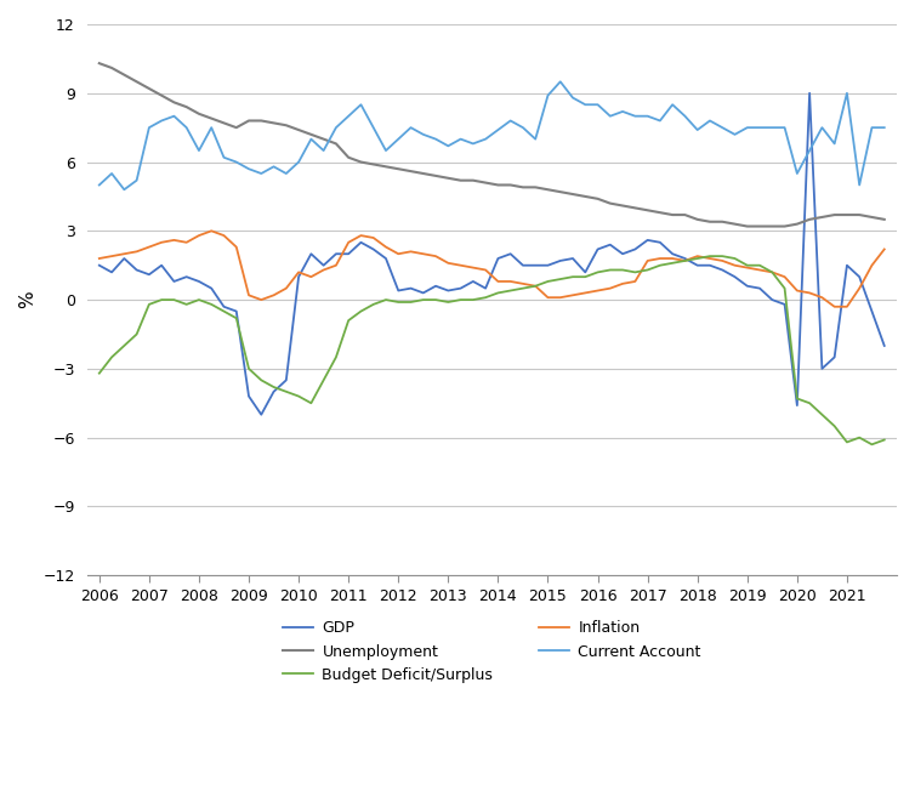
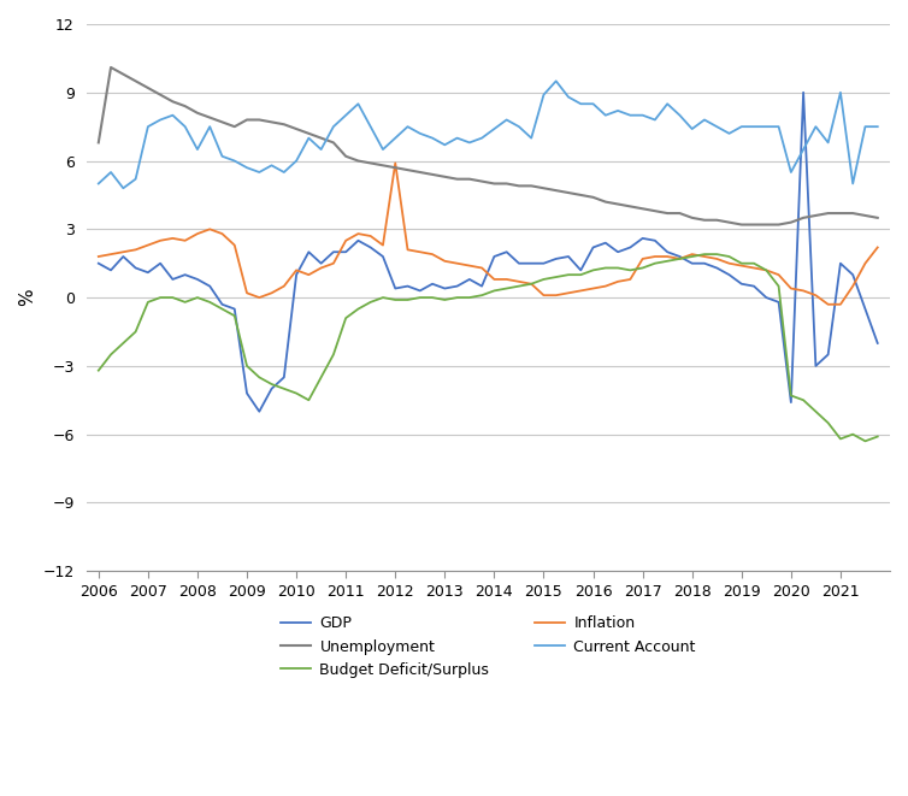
Unemployment/2006: 10.3 -> 6.8
Inflation/2012: 2.0 -> 5.9
